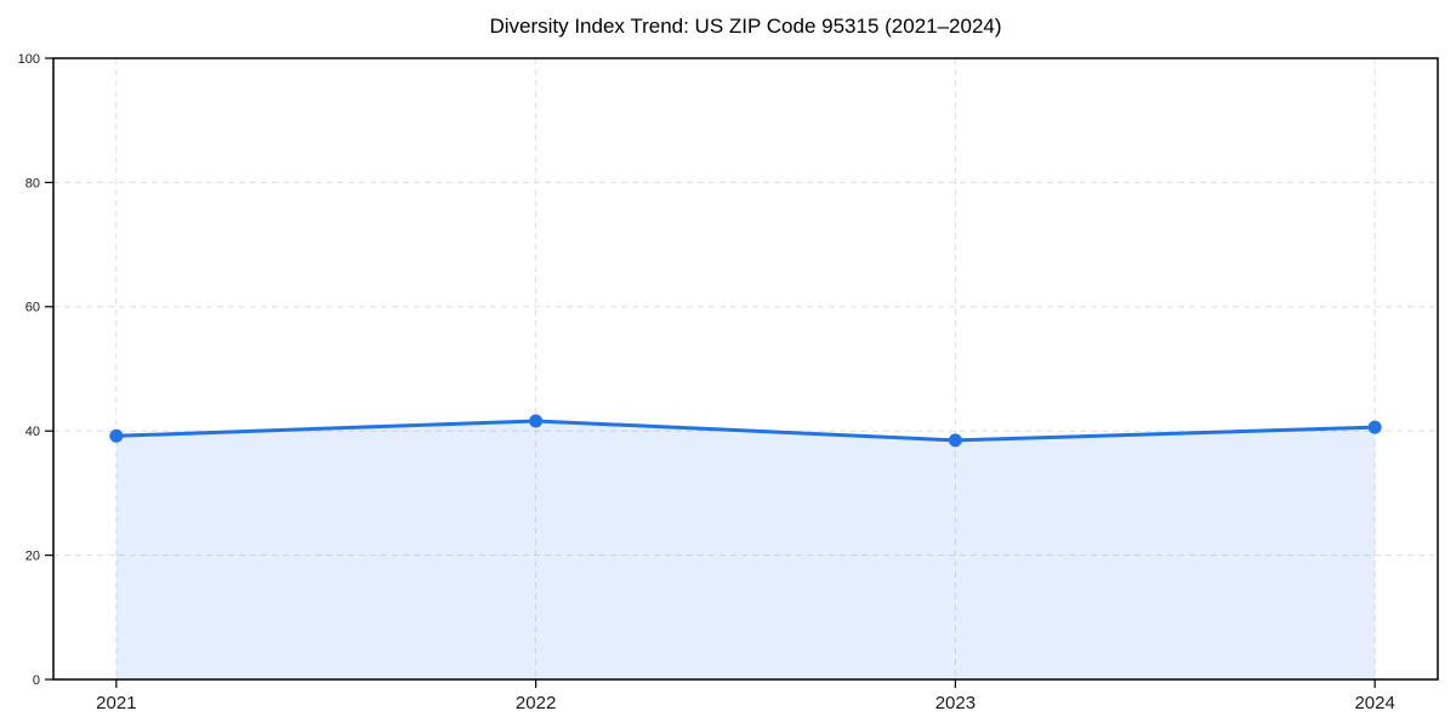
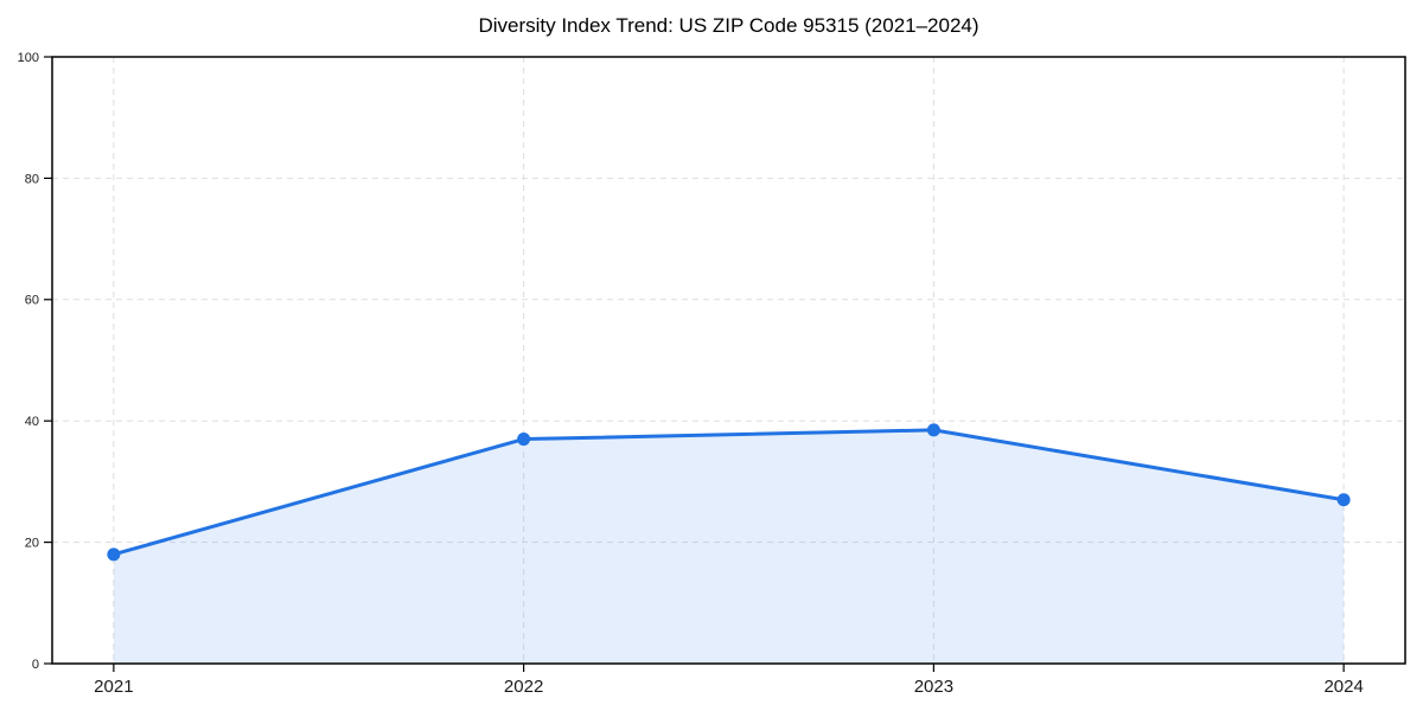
2021: 39 -> 18
2022: 42 -> 37
2024: 41 -> 27
